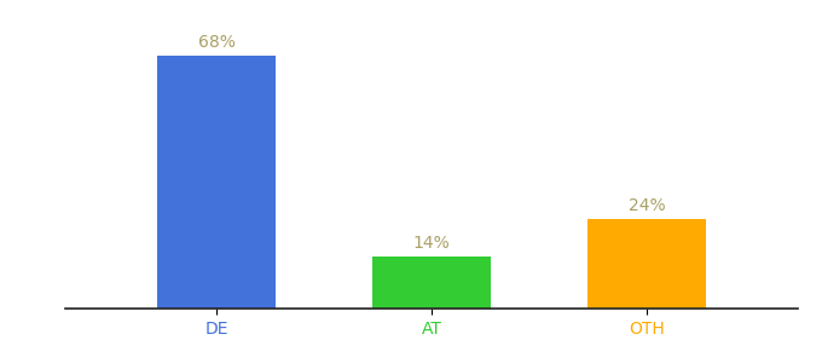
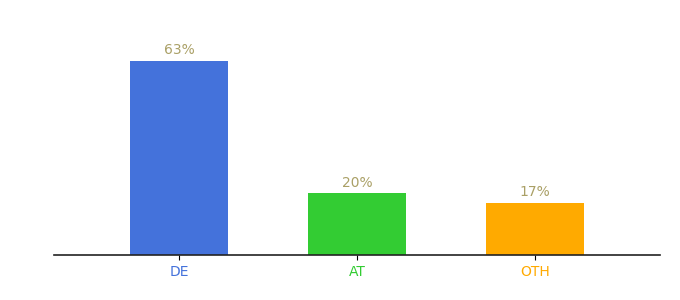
DE: 68% -> 63%
AT: 14% -> 20%
OTH: 24% -> 17%
